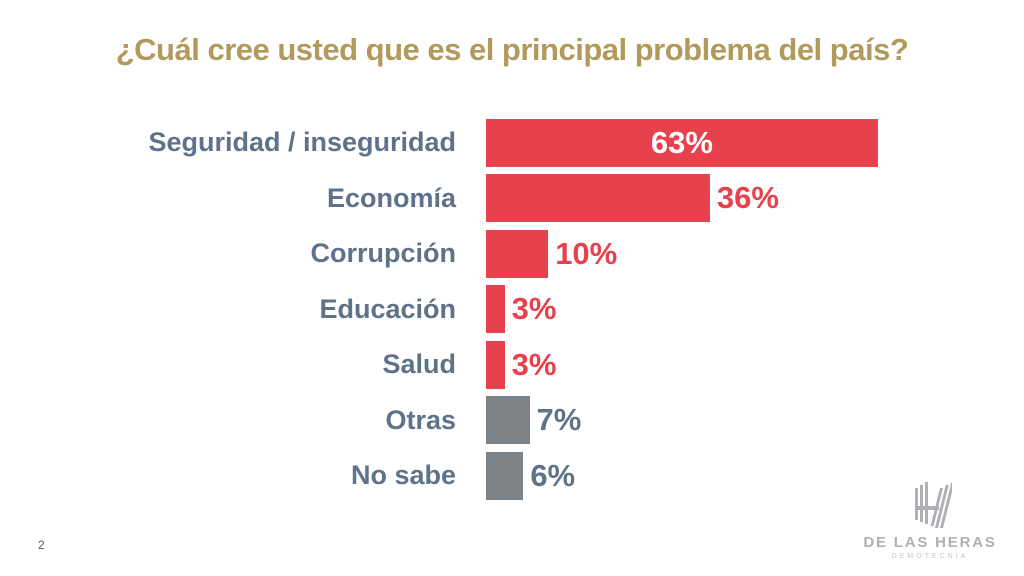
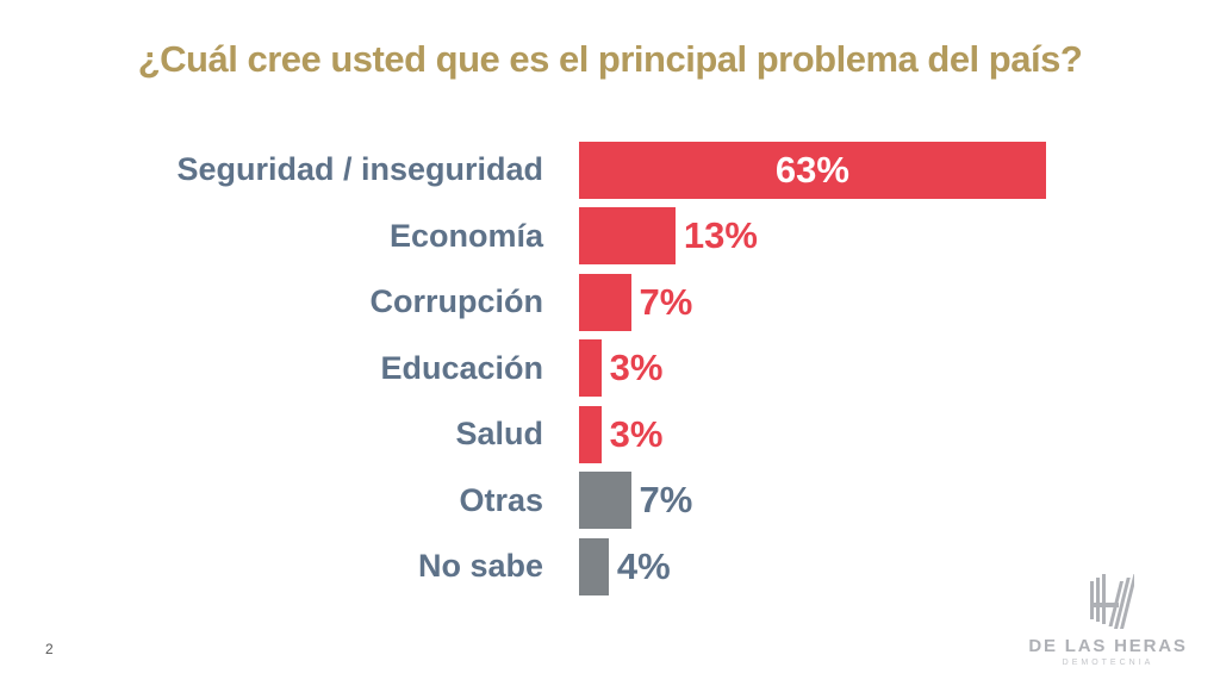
Economía: 36% -> 13%
Corrupción: 10% -> 7%
No sabe: 6% -> 4%
